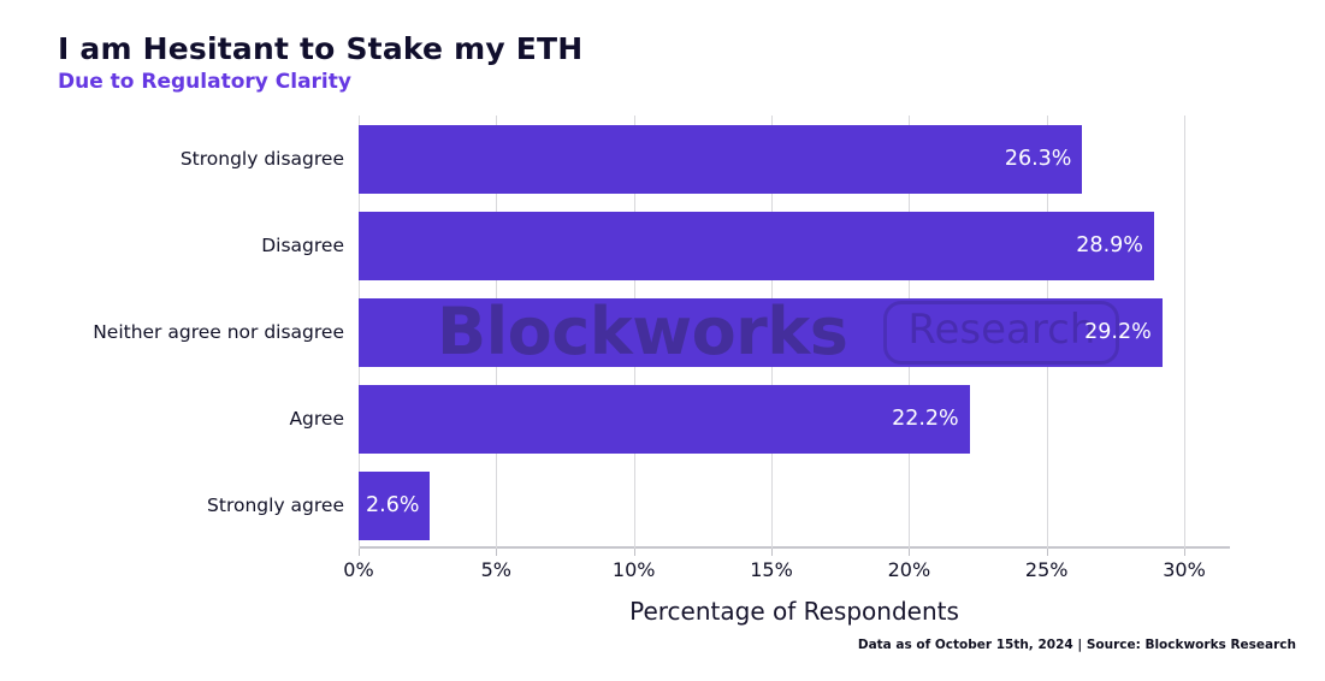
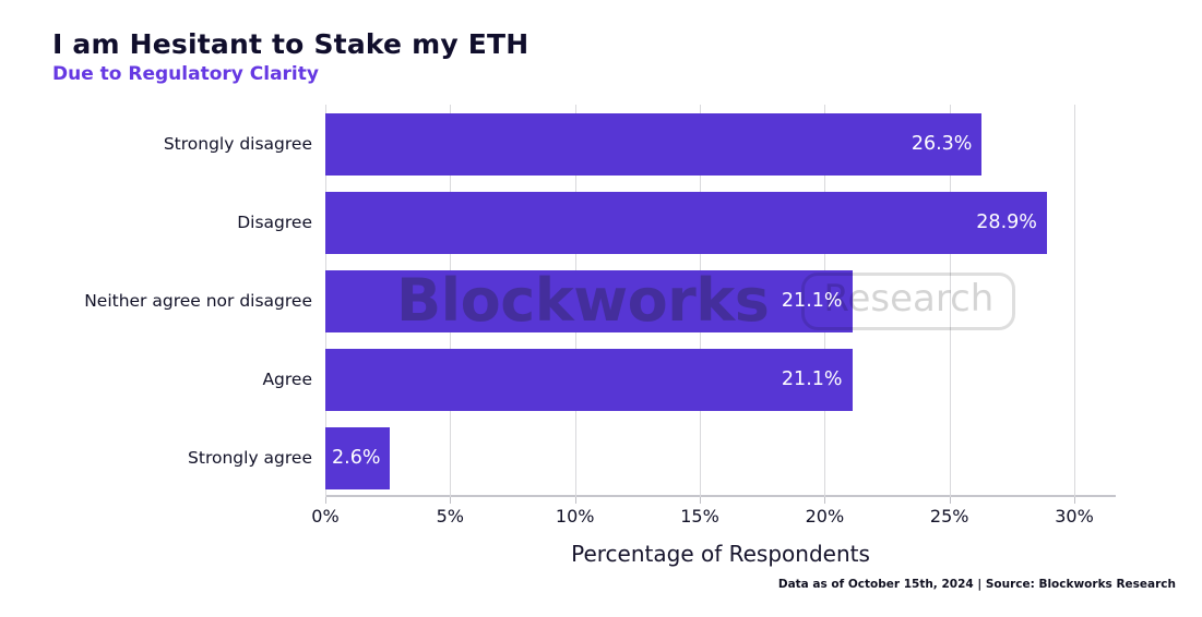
Neither agree nor disagree: 29.2% -> 21.1%
Agree: 22.2% -> 21.1%
